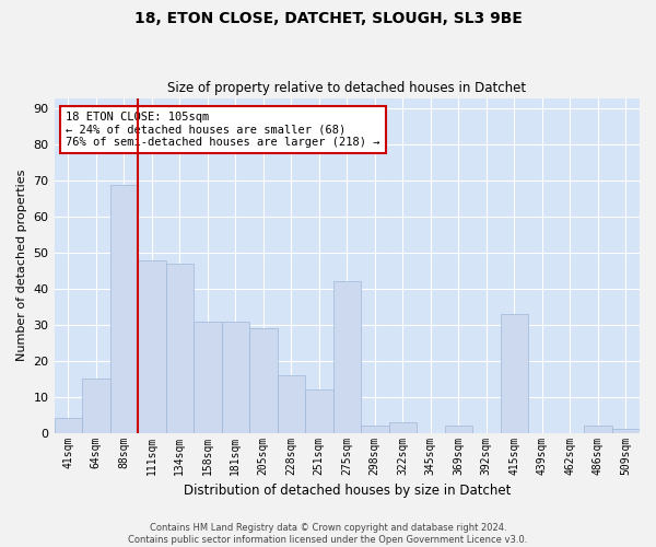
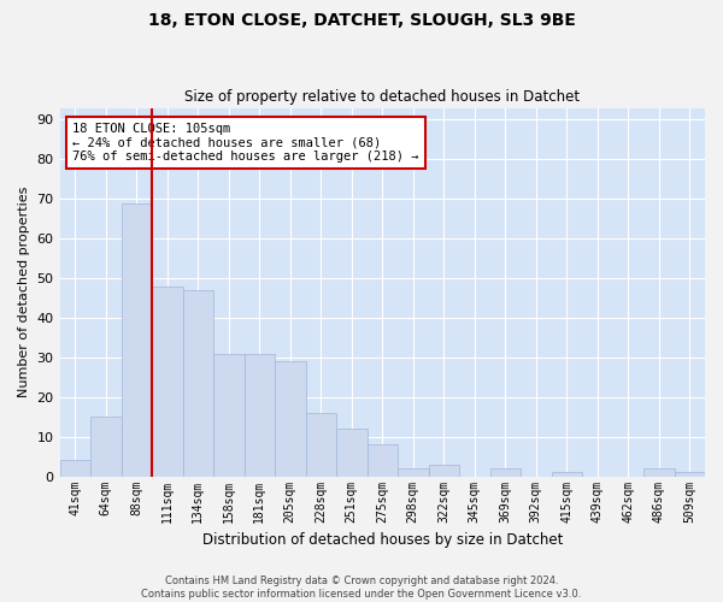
275sqm: 42 -> 8
415sqm: 33 -> 1
